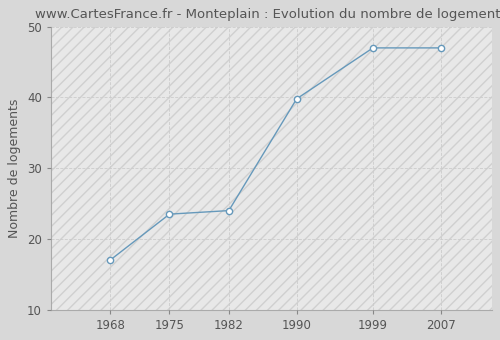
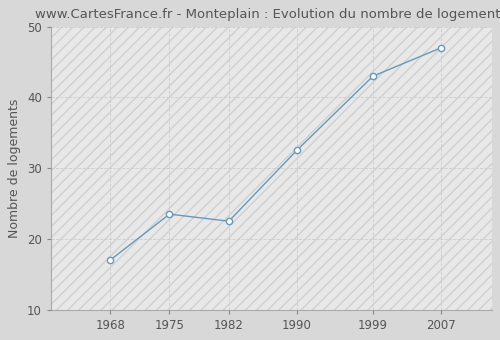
1982: 24.0 -> 22.5
1990: 39.8 -> 32.5
1999: 47.0 -> 43.0
